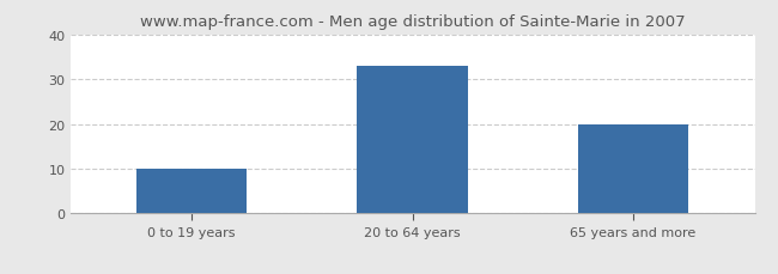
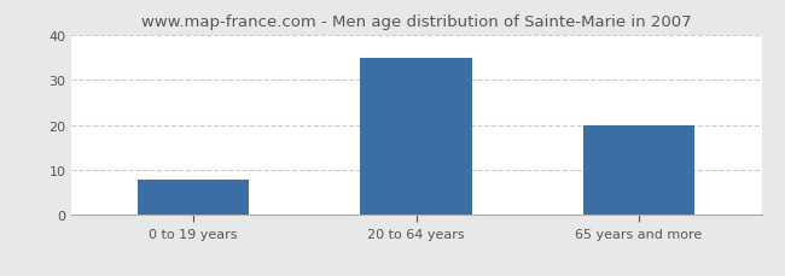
0 to 19 years: 10 -> 8
20 to 64 years: 33 -> 35
